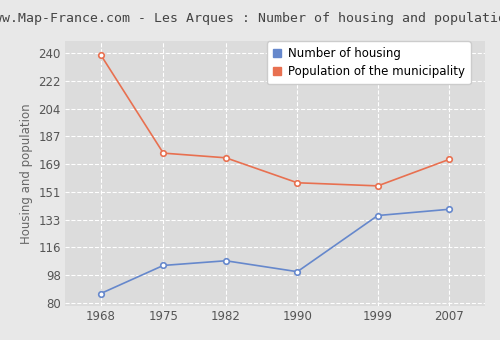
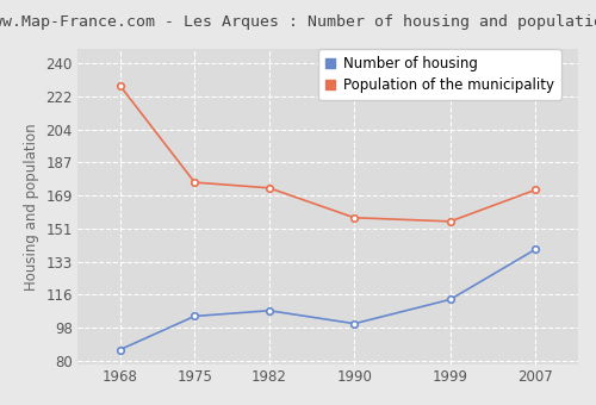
Population of the municipality/1968: 239 -> 228
Number of housing/1999: 136 -> 113
